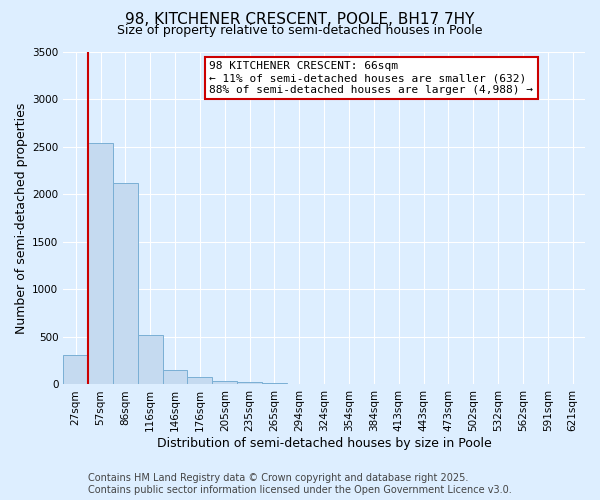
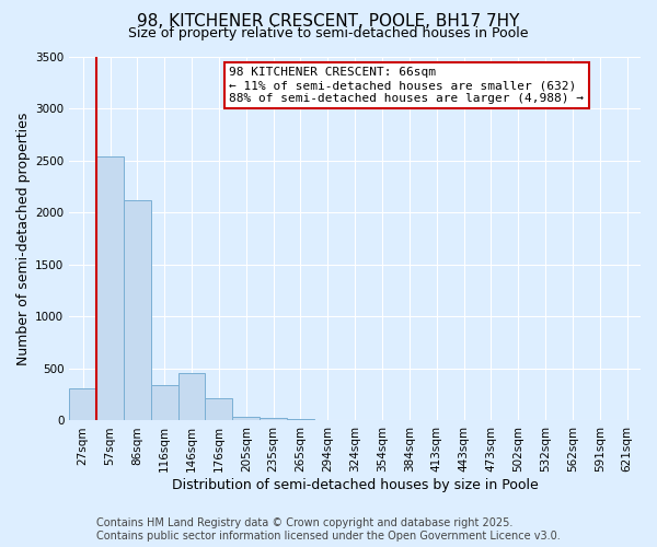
116sqm: 520 -> 340
146sqm: 150 -> 460
176sqm: 80 -> 220
